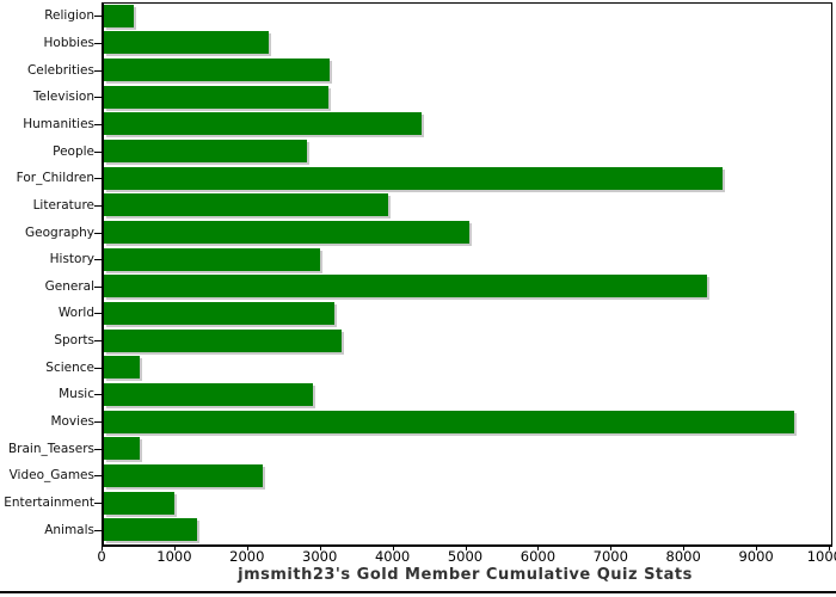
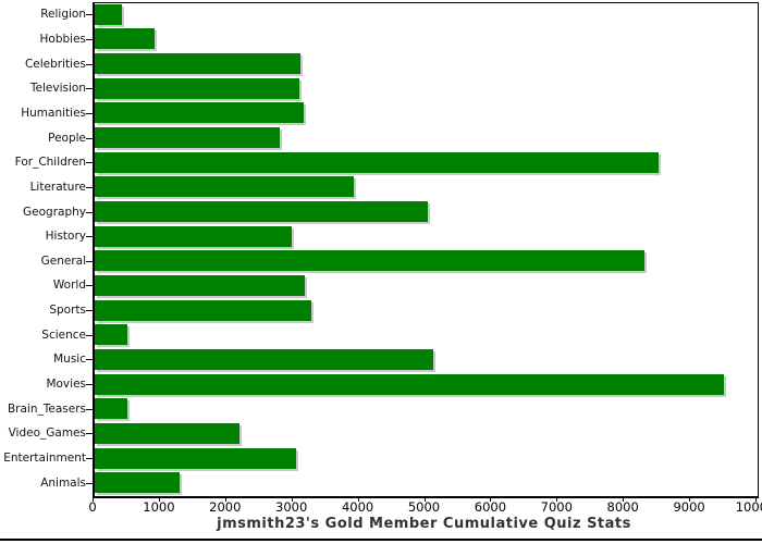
Hobbies: 2300 -> 900
Humanities: 4400 -> 3200
Music: 2900 -> 5100
Entertainment: 1000 -> 3100
